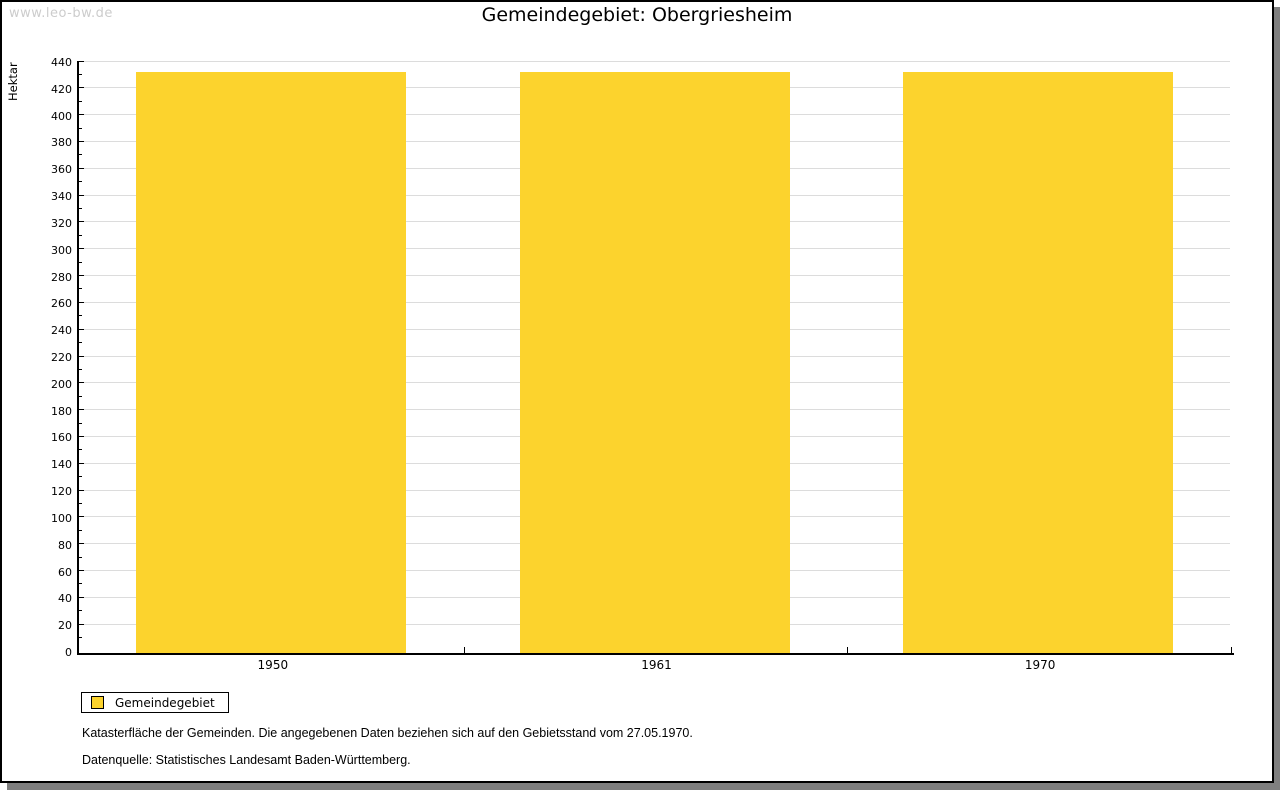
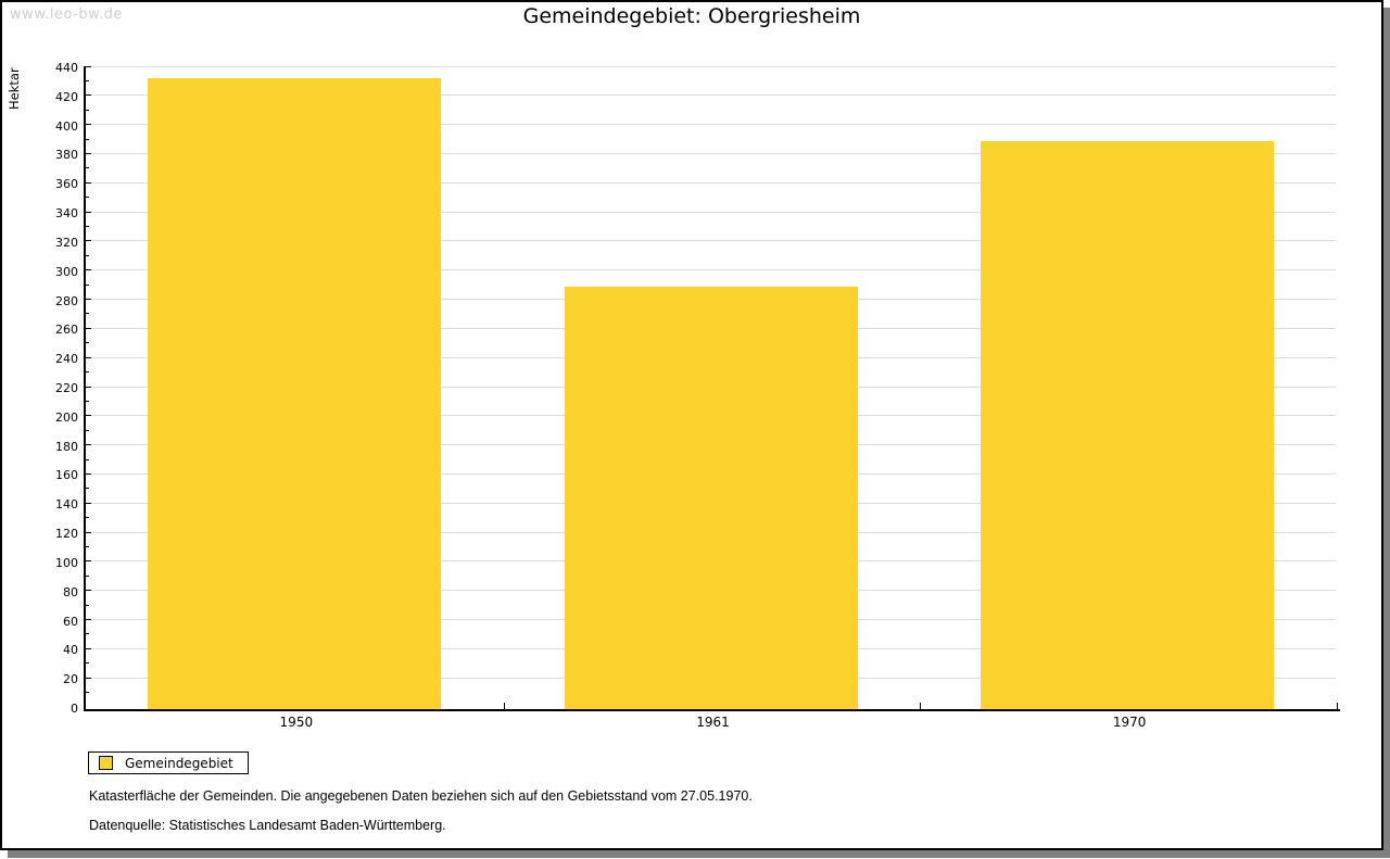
1961: 433 -> 290
1970: 433 -> 390
